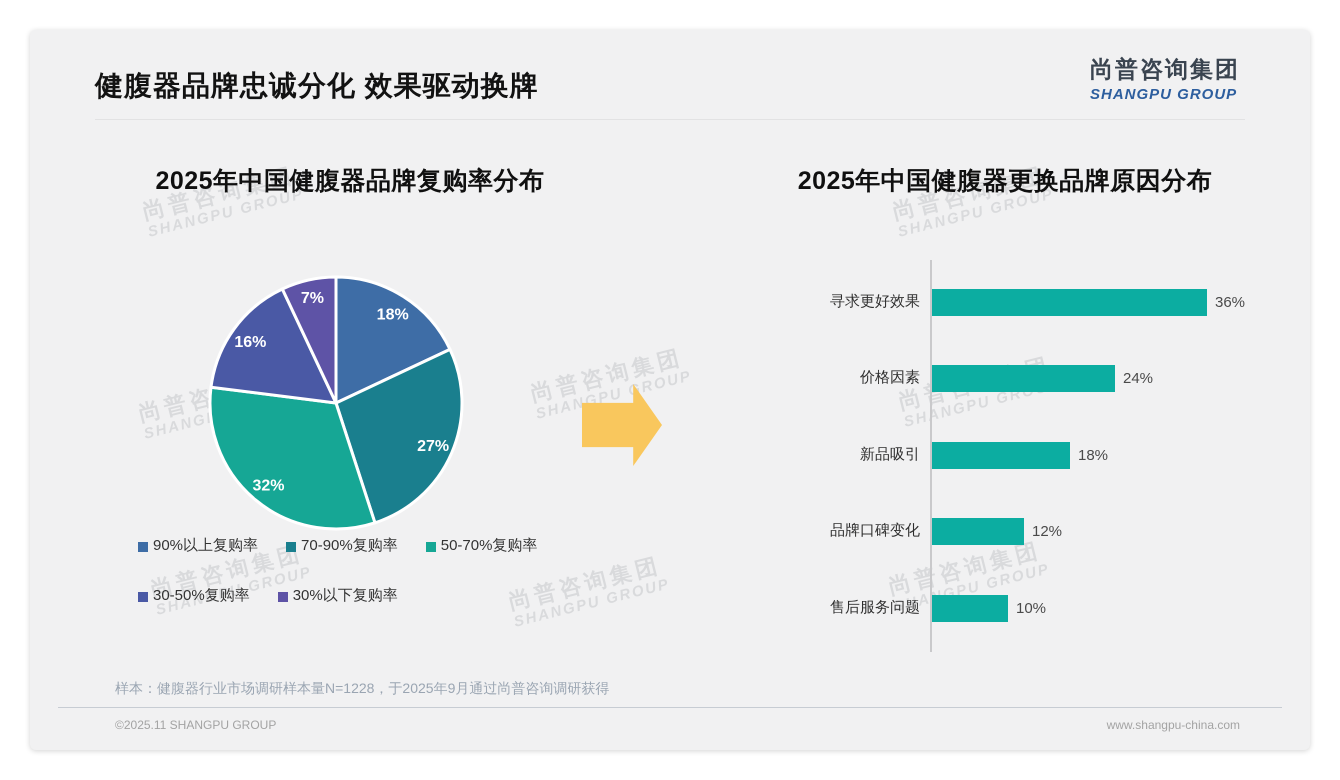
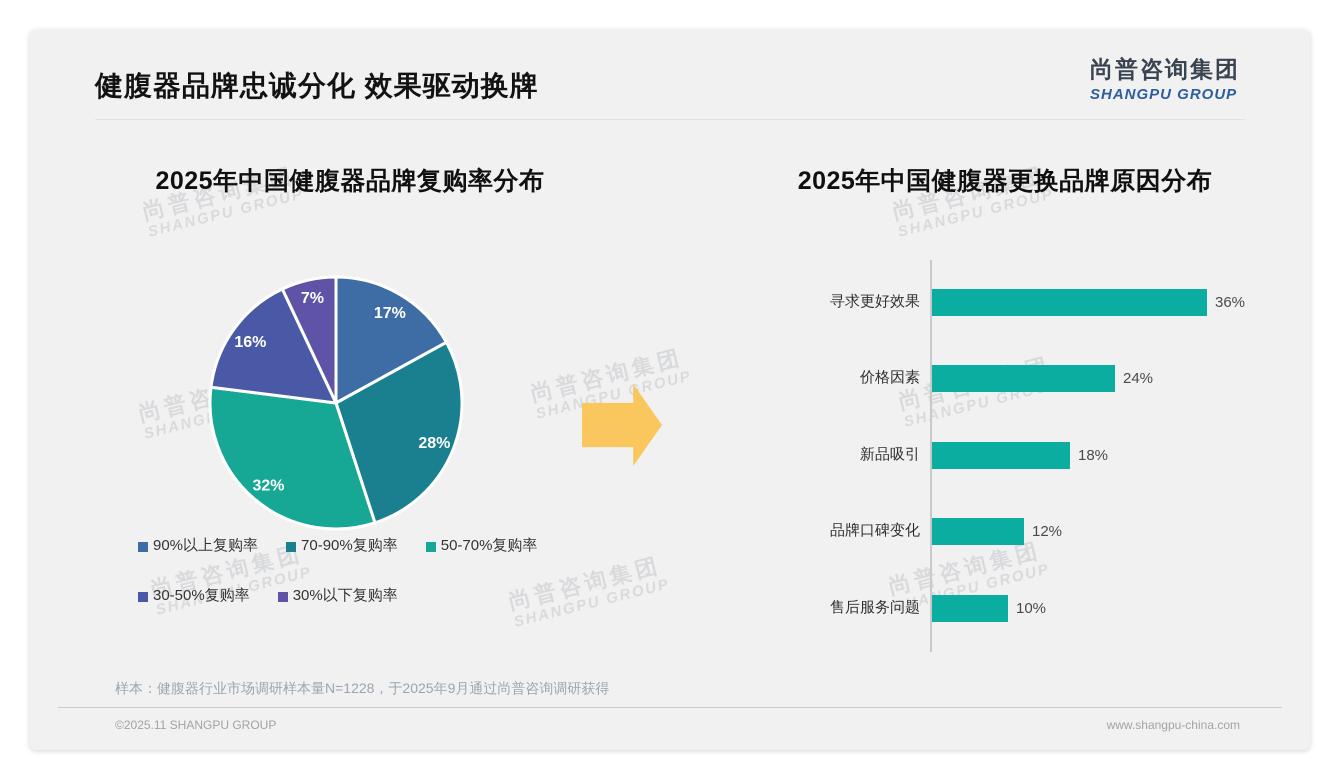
2025年中国健腹器品牌复购率分布/90%以上复购率: 18% -> 17%
2025年中国健腹器品牌复购率分布/70-90%复购率: 27% -> 28%
